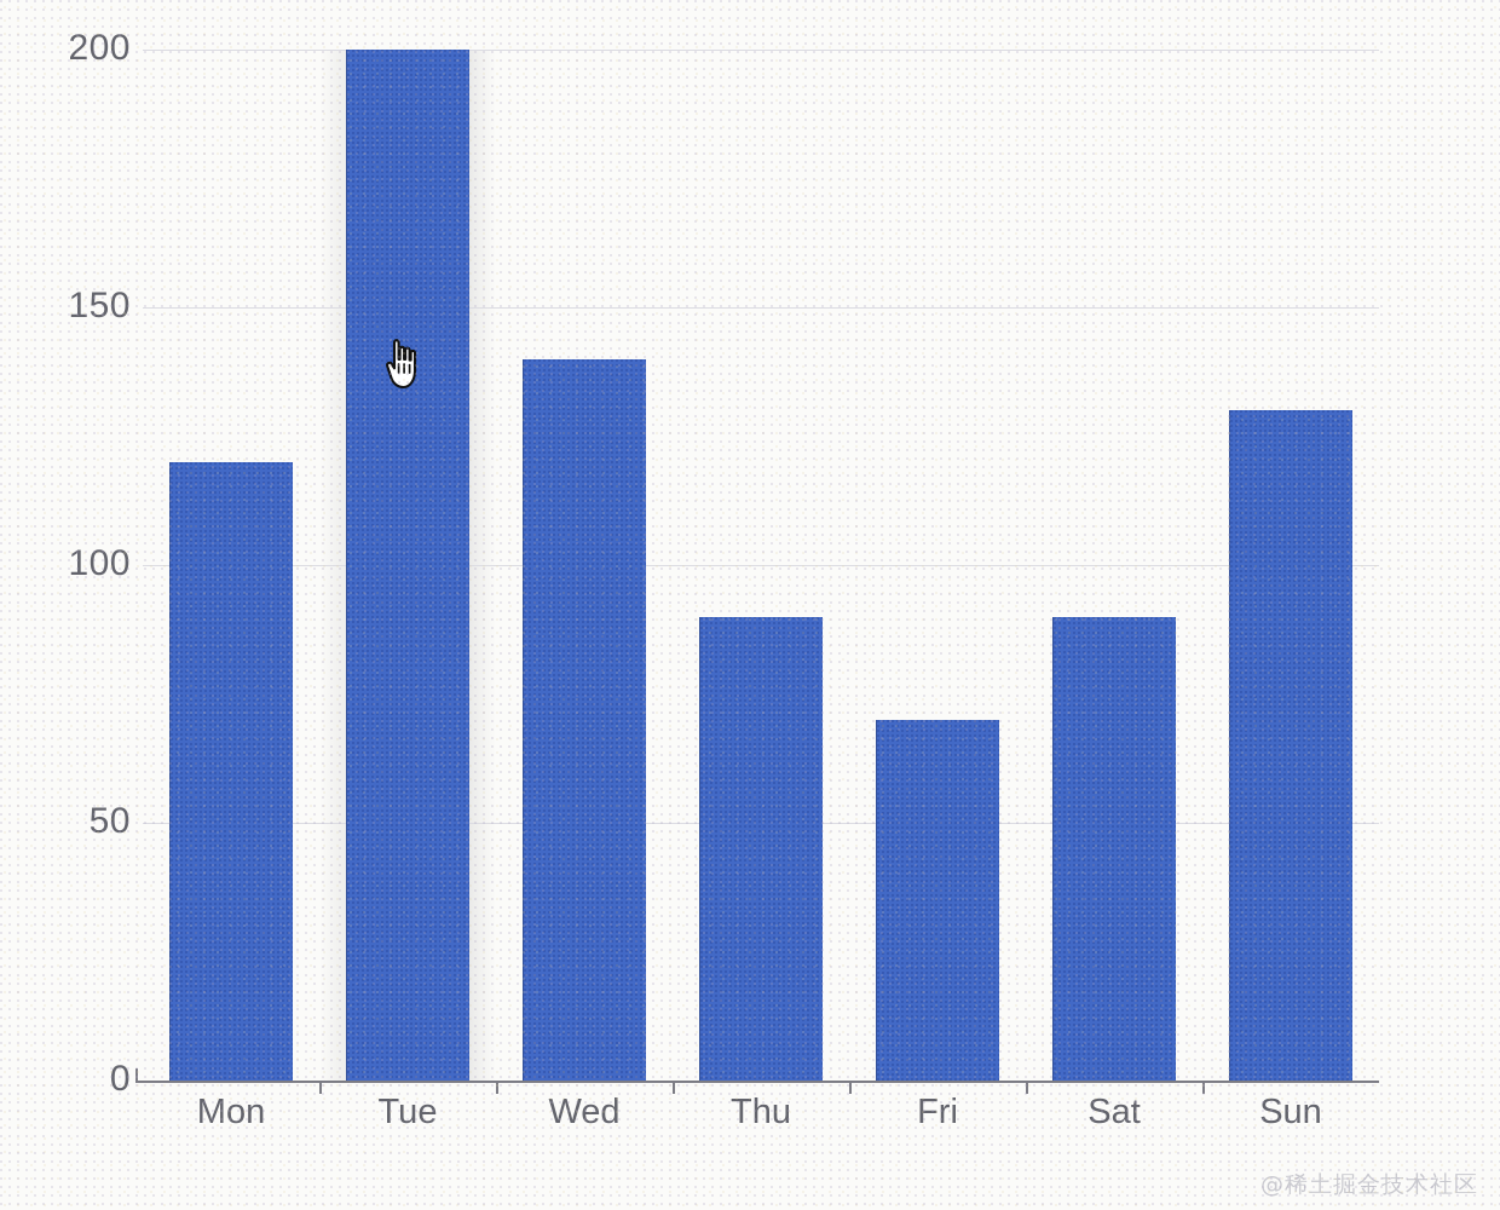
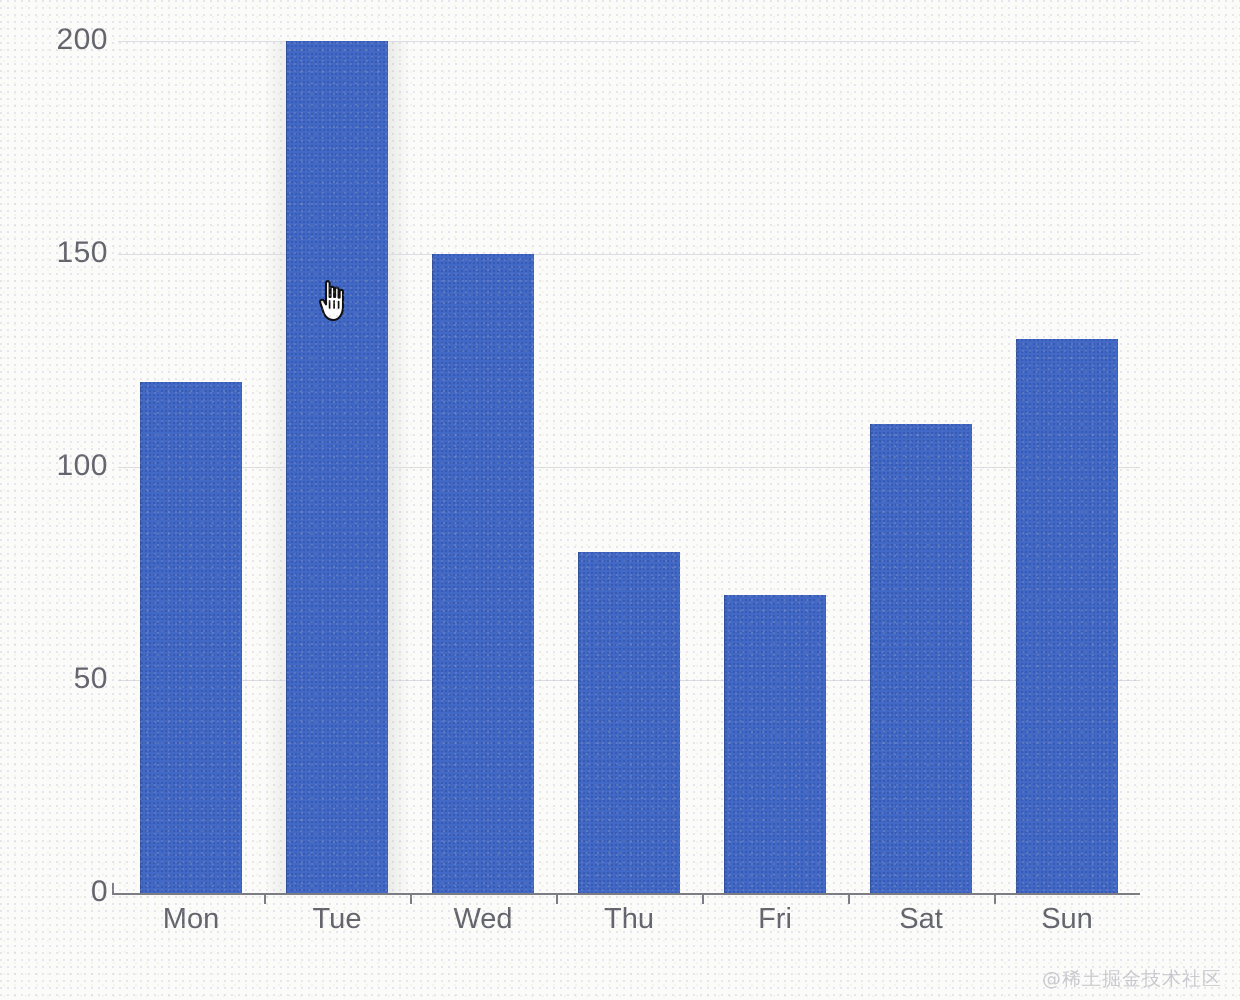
Wed: 140 -> 150
Thu: 90 -> 80
Sat: 90 -> 110
